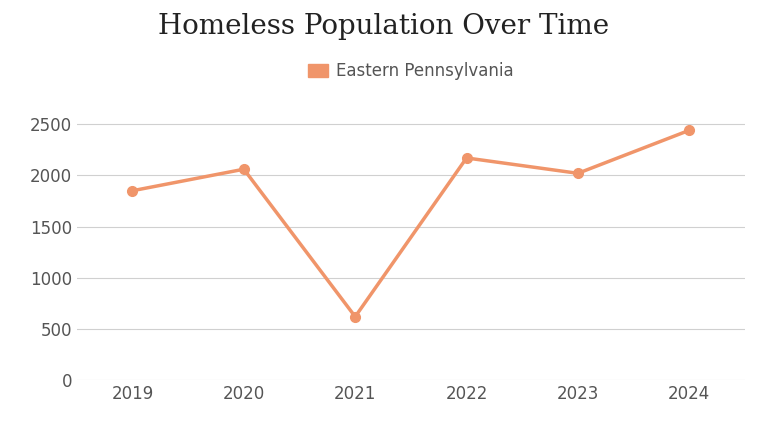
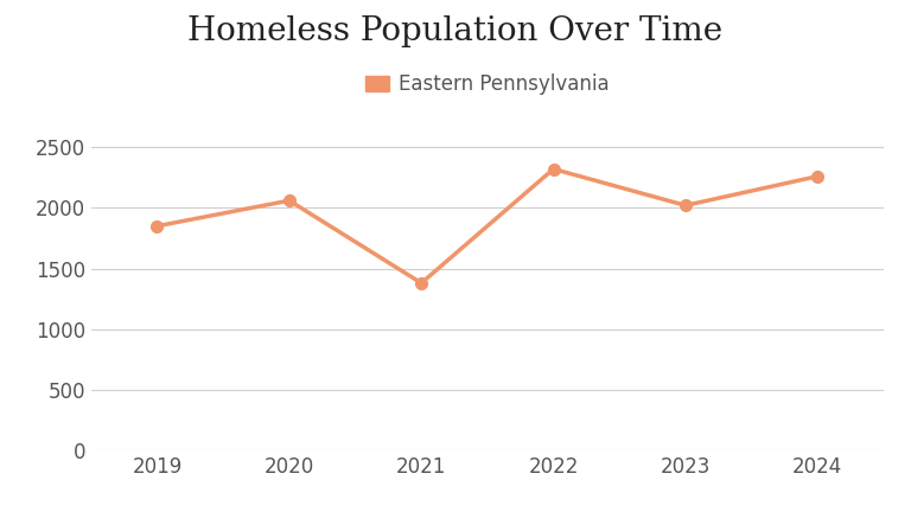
2021: 620 -> 1380
2022: 2170 -> 2320
2024: 2440 -> 2260
